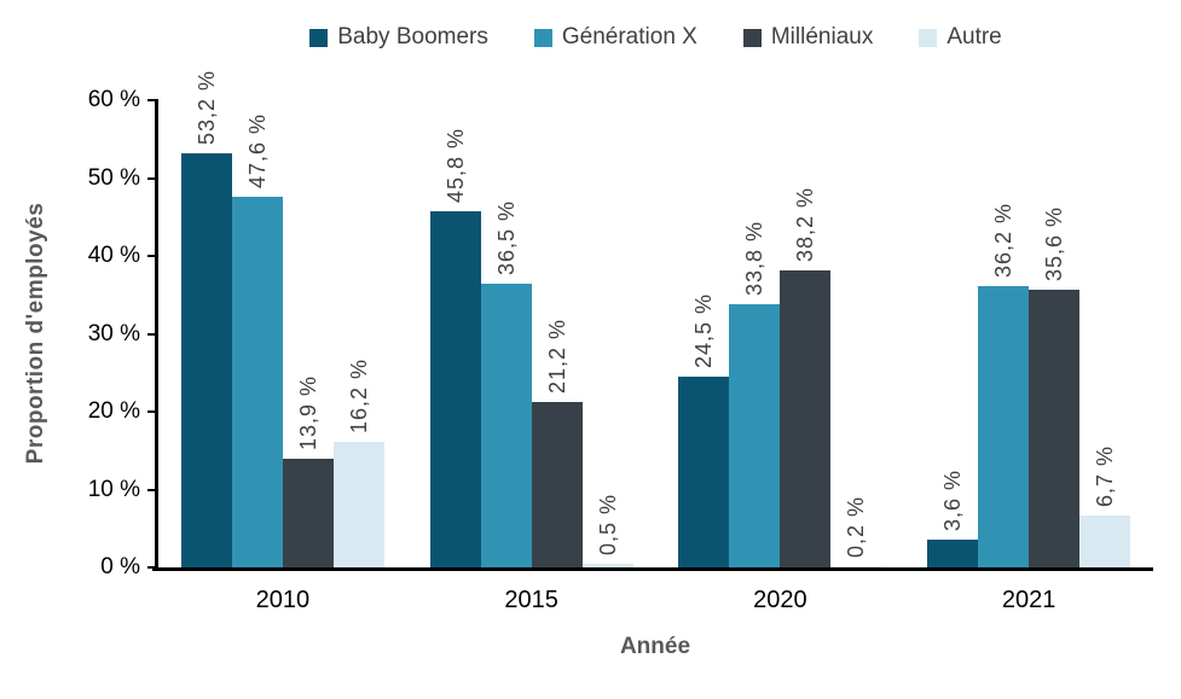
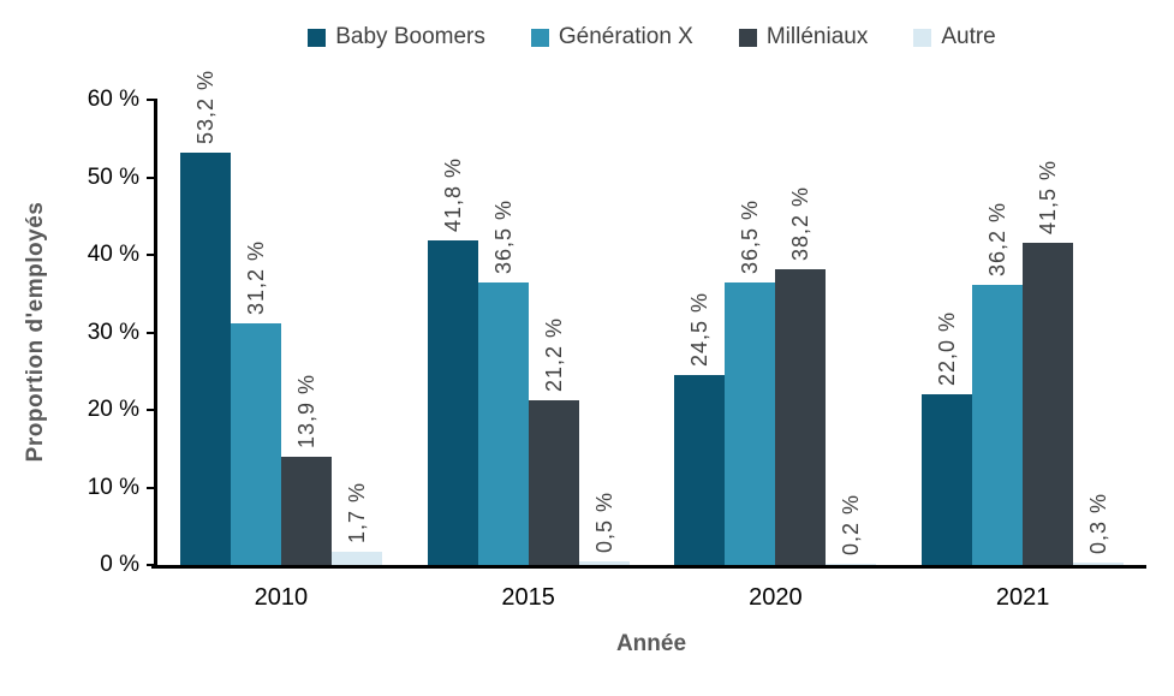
Génération X/2010: 47,6 -> 31,2
Autre/2010: 16,2 -> 1,7
Baby Boomers/2015: 45,8 -> 41,8
Génération X/2020: 33,8 -> 36,5
Baby Boomers/2021: 3,6 -> 22,0
Milléniaux/2021: 35,6 -> 41,5
Autre/2021: 6,7 -> 0,3
